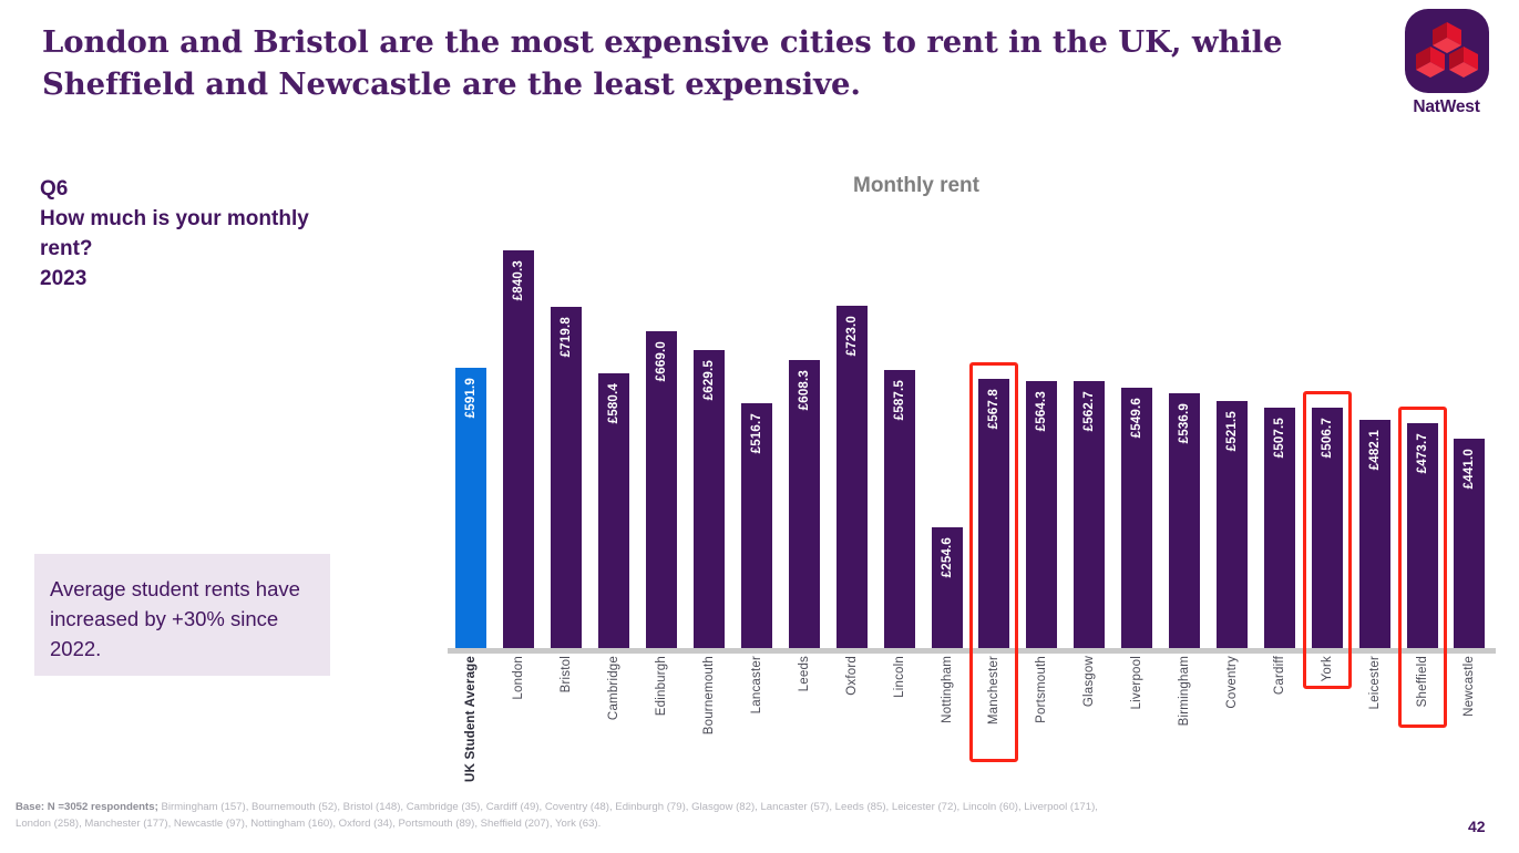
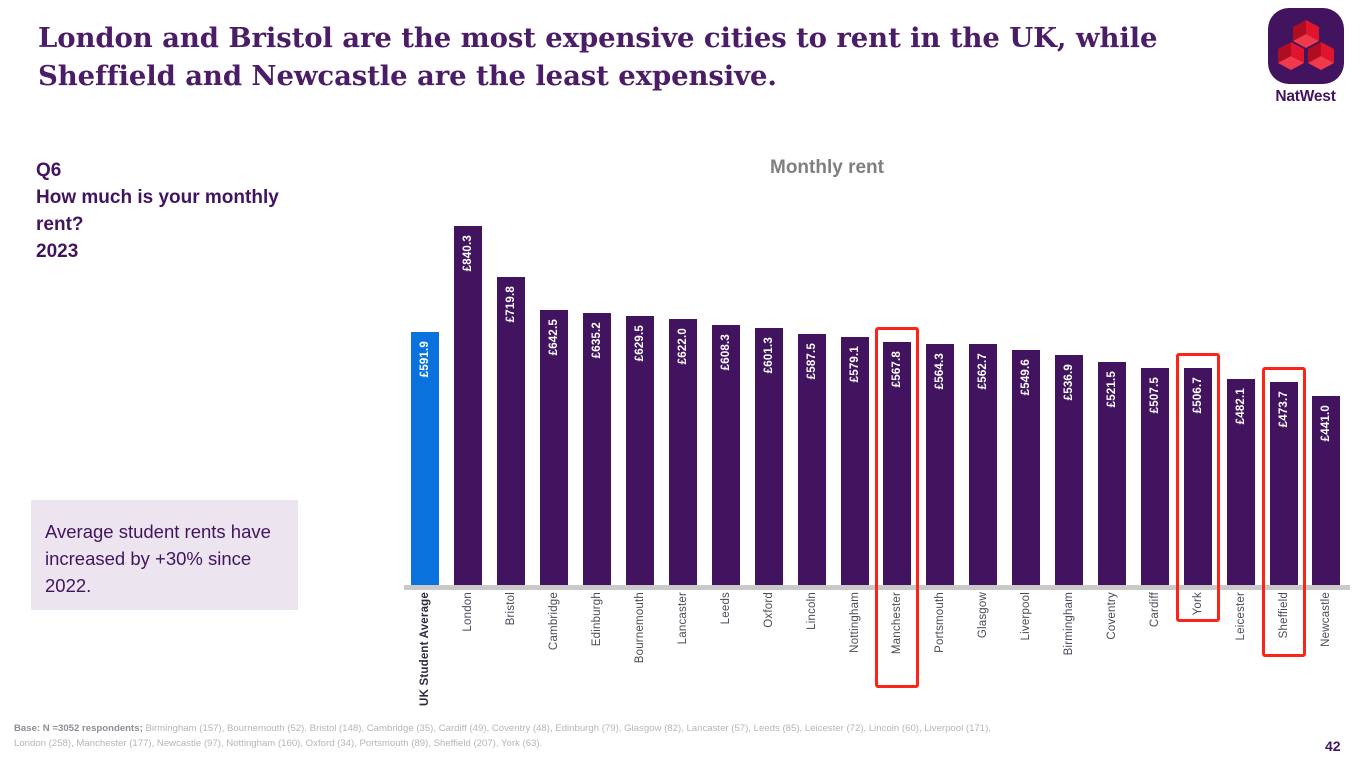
Cambridge: £580.4 -> £642.5
Edinburgh: £669.0 -> £635.2
Lancaster: £516.7 -> £622.0
Oxford: £723.0 -> £601.3
Nottingham: £254.6 -> £579.1
